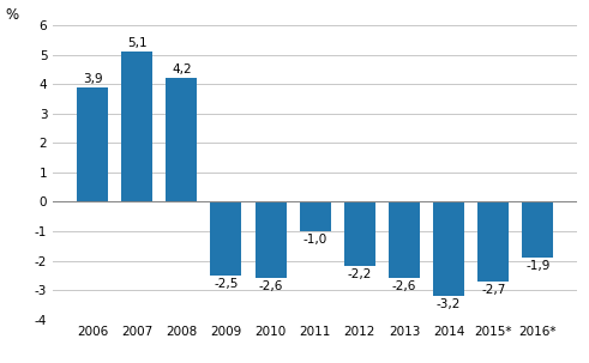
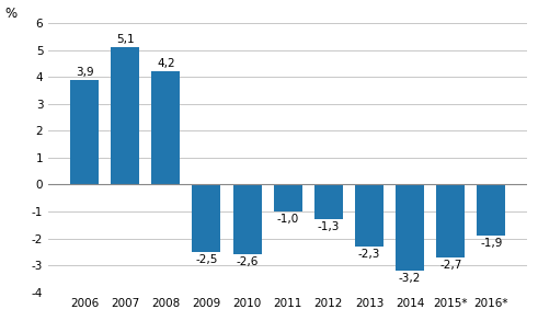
2012: -2,2 -> -1,3
2013: -2,6 -> -2,3
